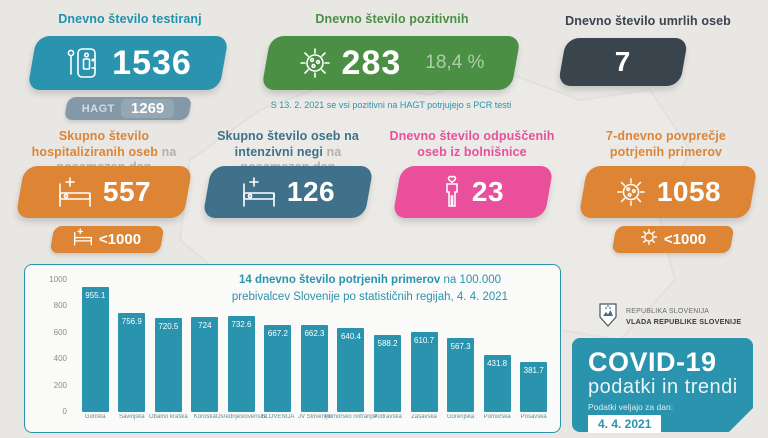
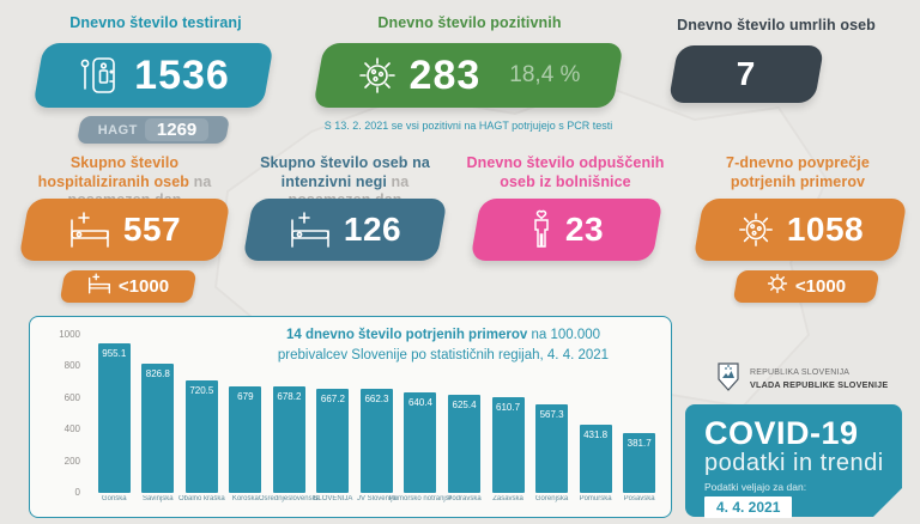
Savinjska: 756.9 -> 826.8
Koroška: 724 -> 679
Osrednjeslovenska: 732.6 -> 678.2
Podravska: 588.2 -> 625.4
